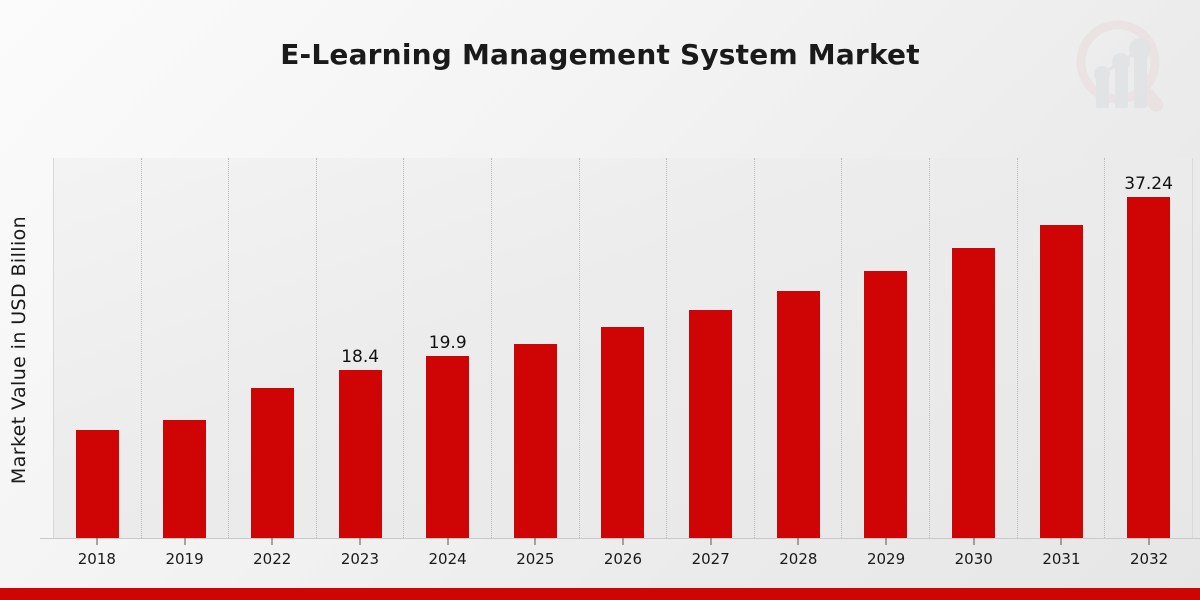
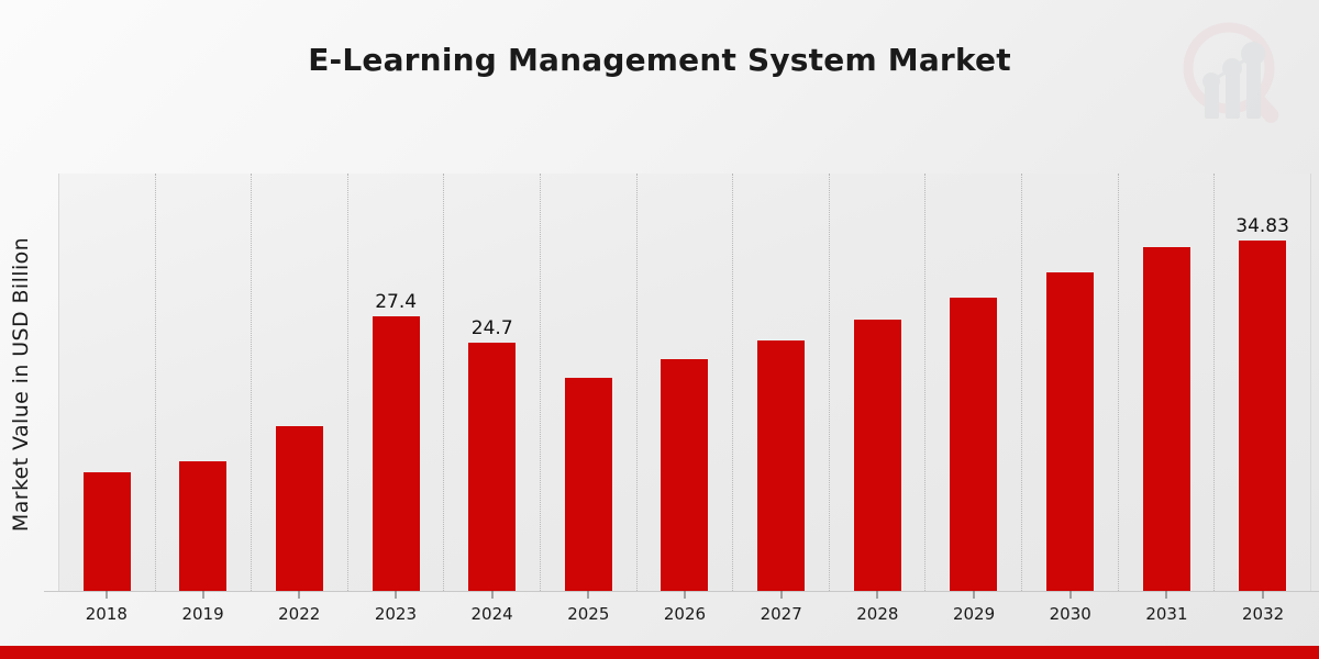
2023: 18.4 -> 27.4
2024: 19.9 -> 24.7
2032: 37.24 -> 34.83
